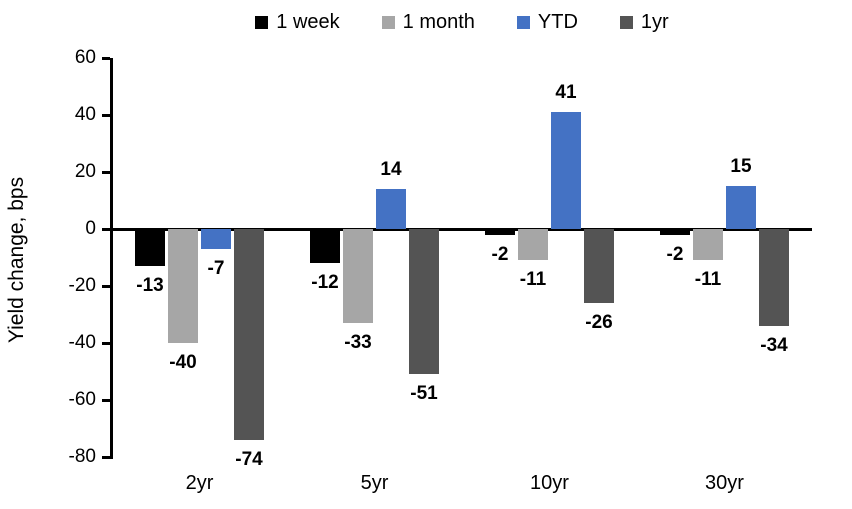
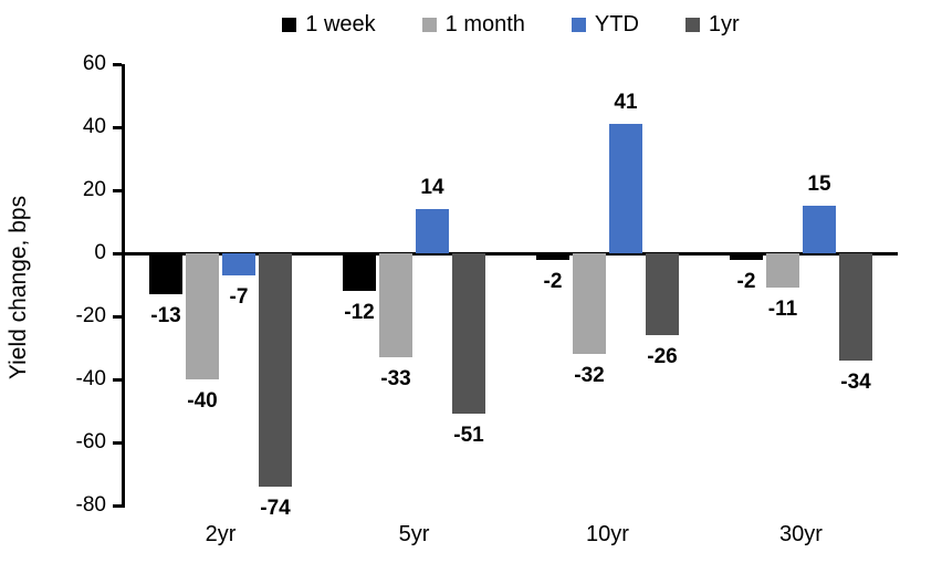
1 month/10yr: -11 -> -32
